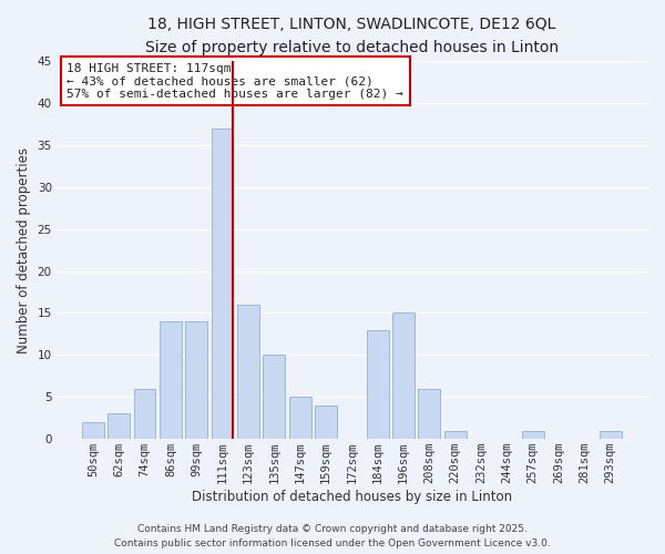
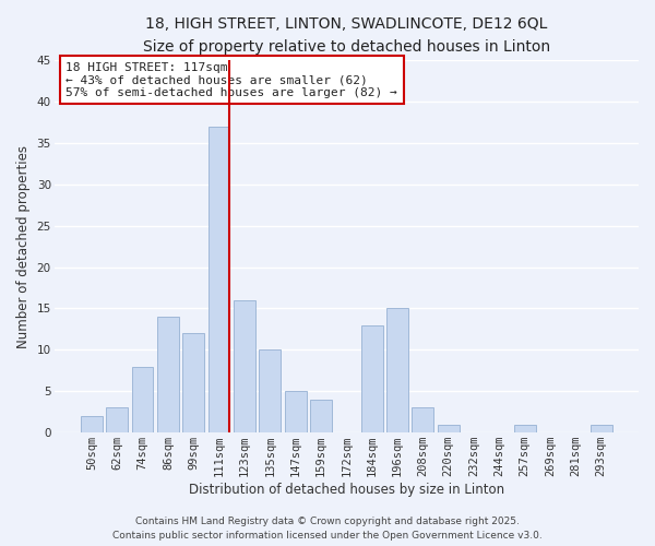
74sqm: 6 -> 8
99sqm: 14 -> 12
208sqm: 6 -> 3
